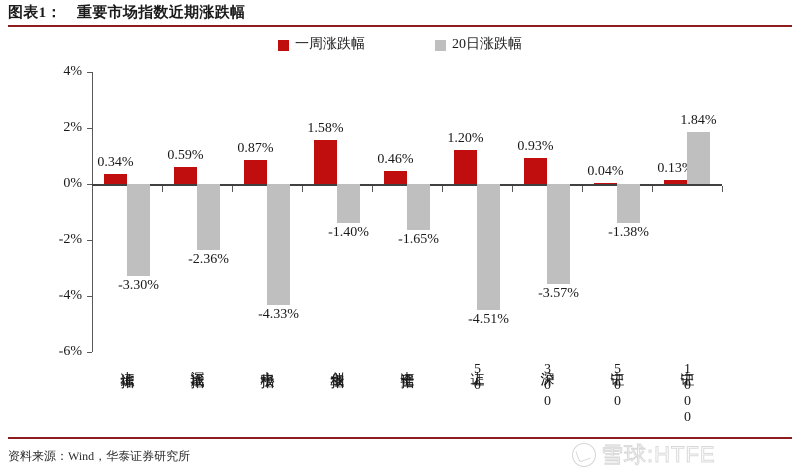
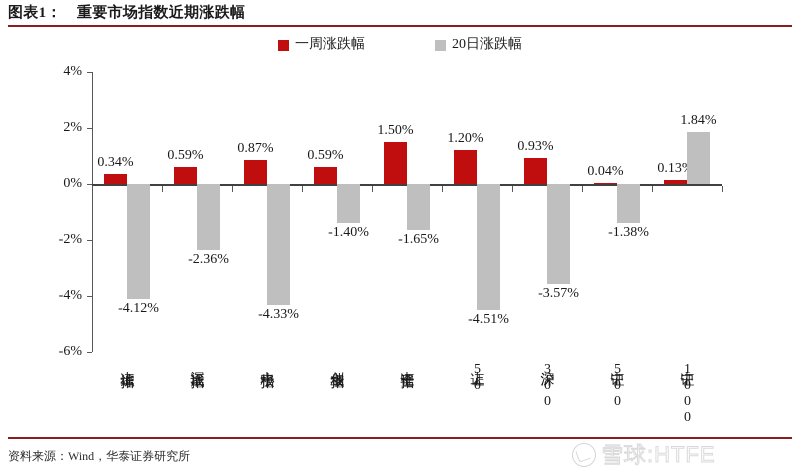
20日涨跌幅/上证综指: -3.30% -> -4.12%
一周涨跌幅/创业板指: 1.58% -> 0.59%
一周涨跌幅/中证全指: 0.46% -> 1.50%
